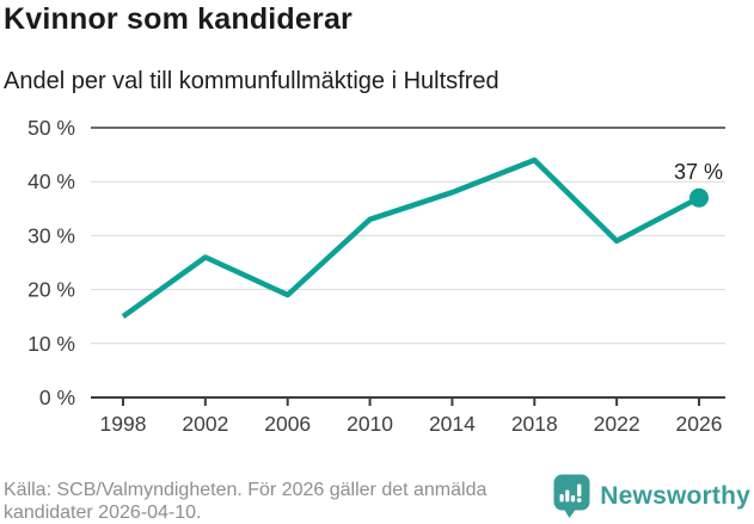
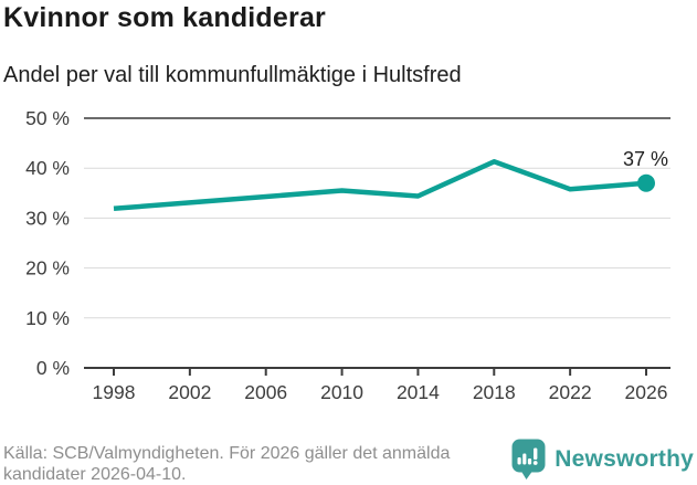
1998: 15% -> 32%
2002: 26% -> 33%
2006: 19% -> 34%
2010: 33% -> 36%
2014: 38% -> 34%
2018: 44% -> 41%
2022: 29% -> 36%
